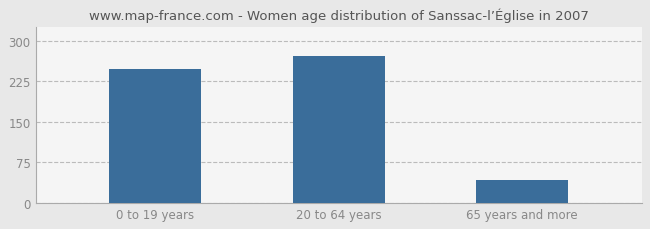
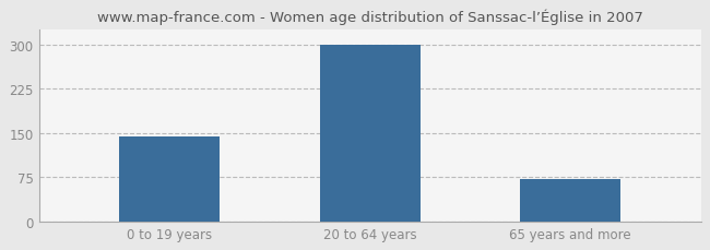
0 to 19 years: 248 -> 144
20 to 64 years: 272 -> 300
65 years and more: 42 -> 72
